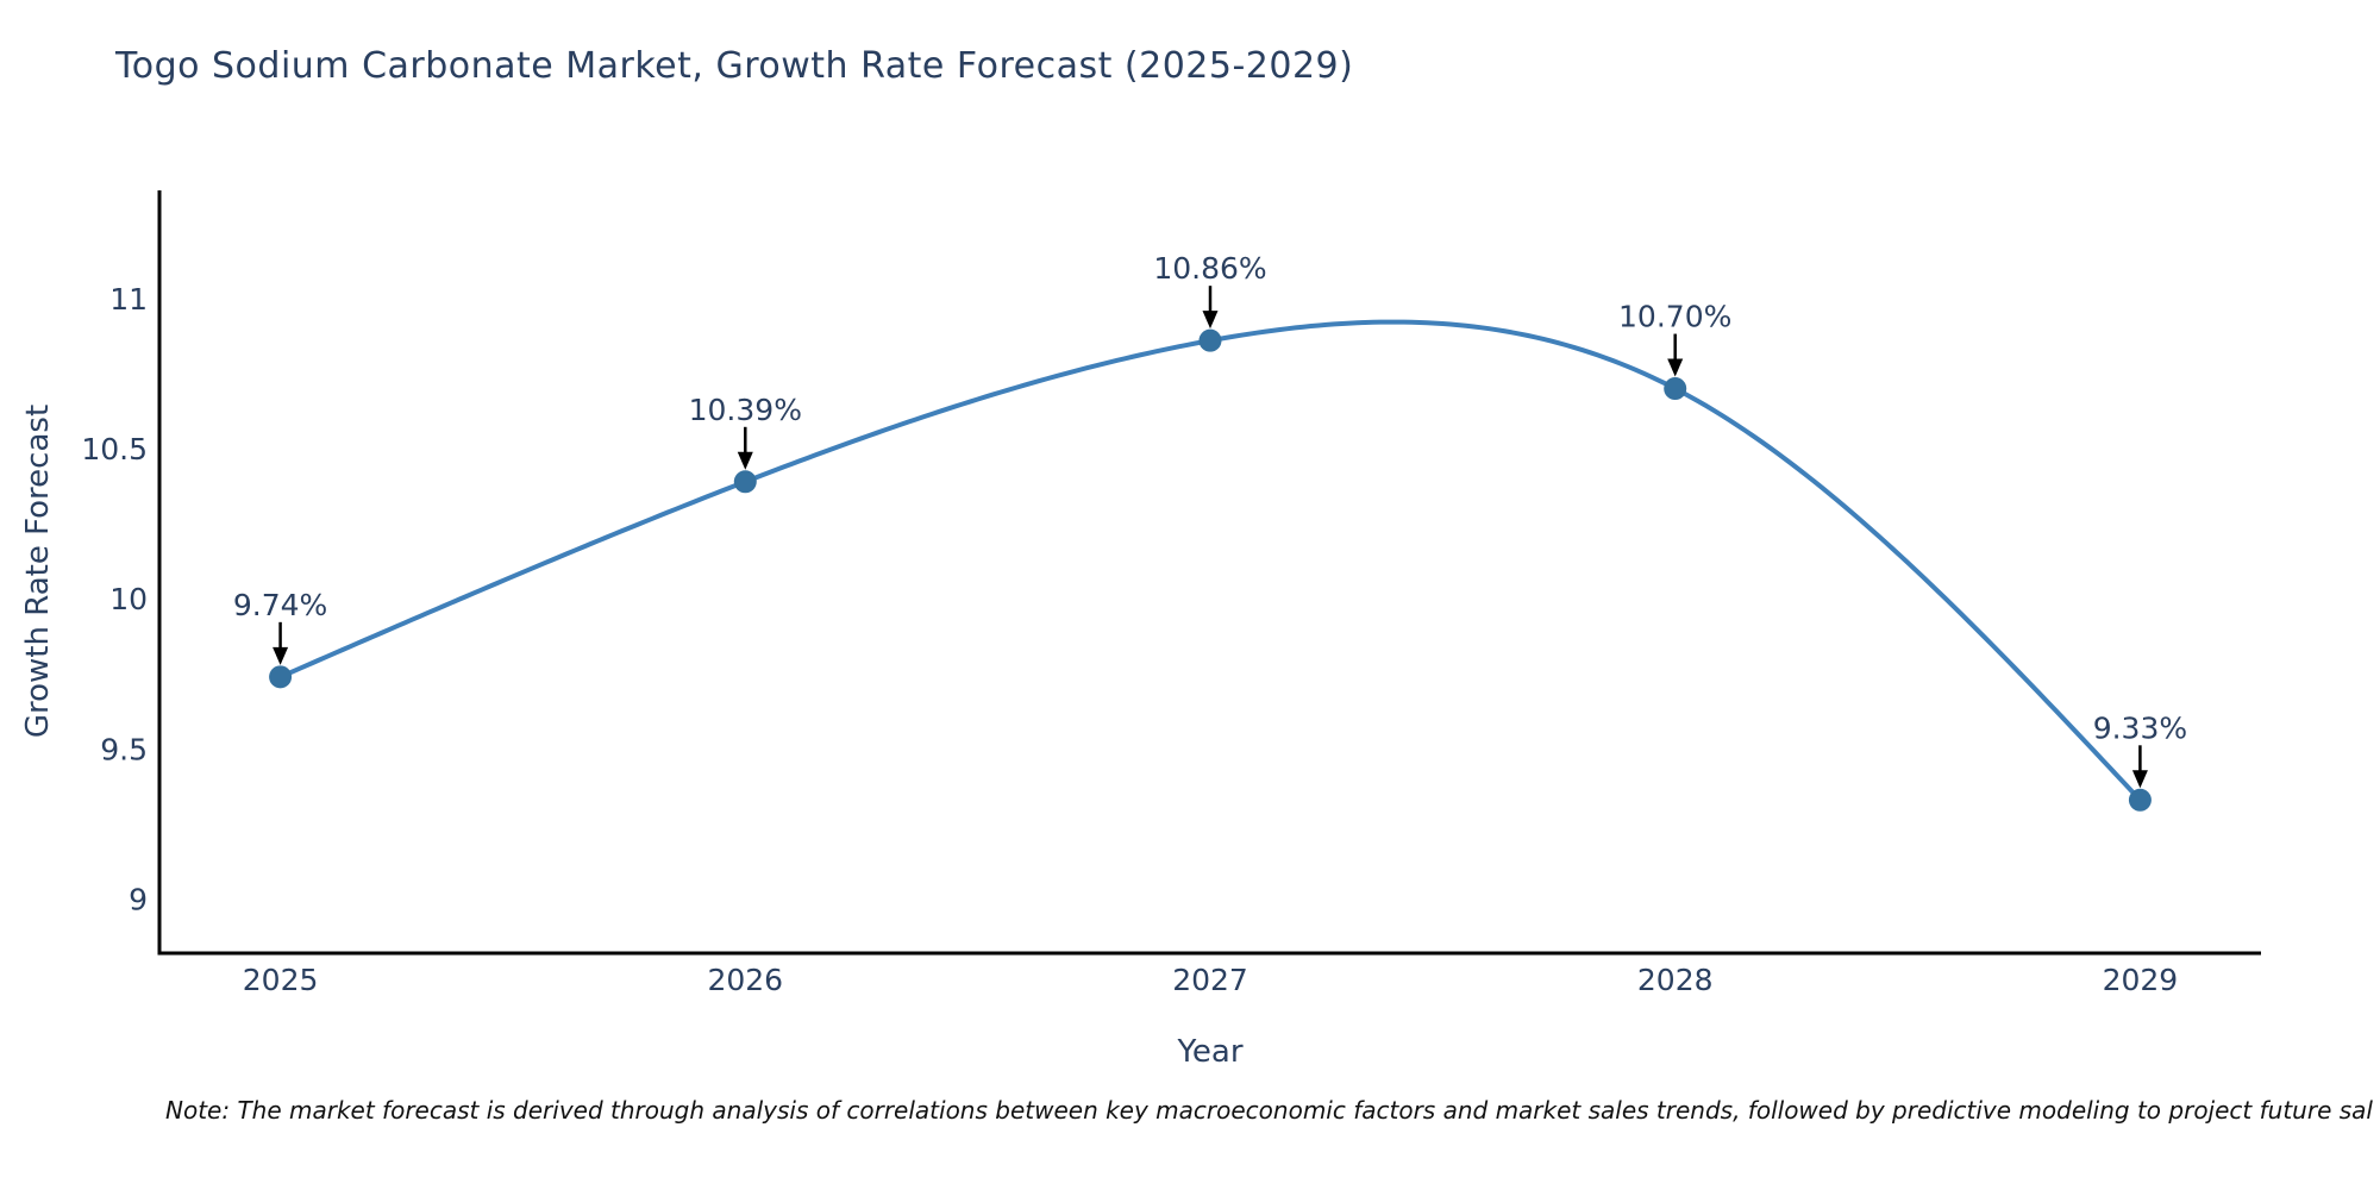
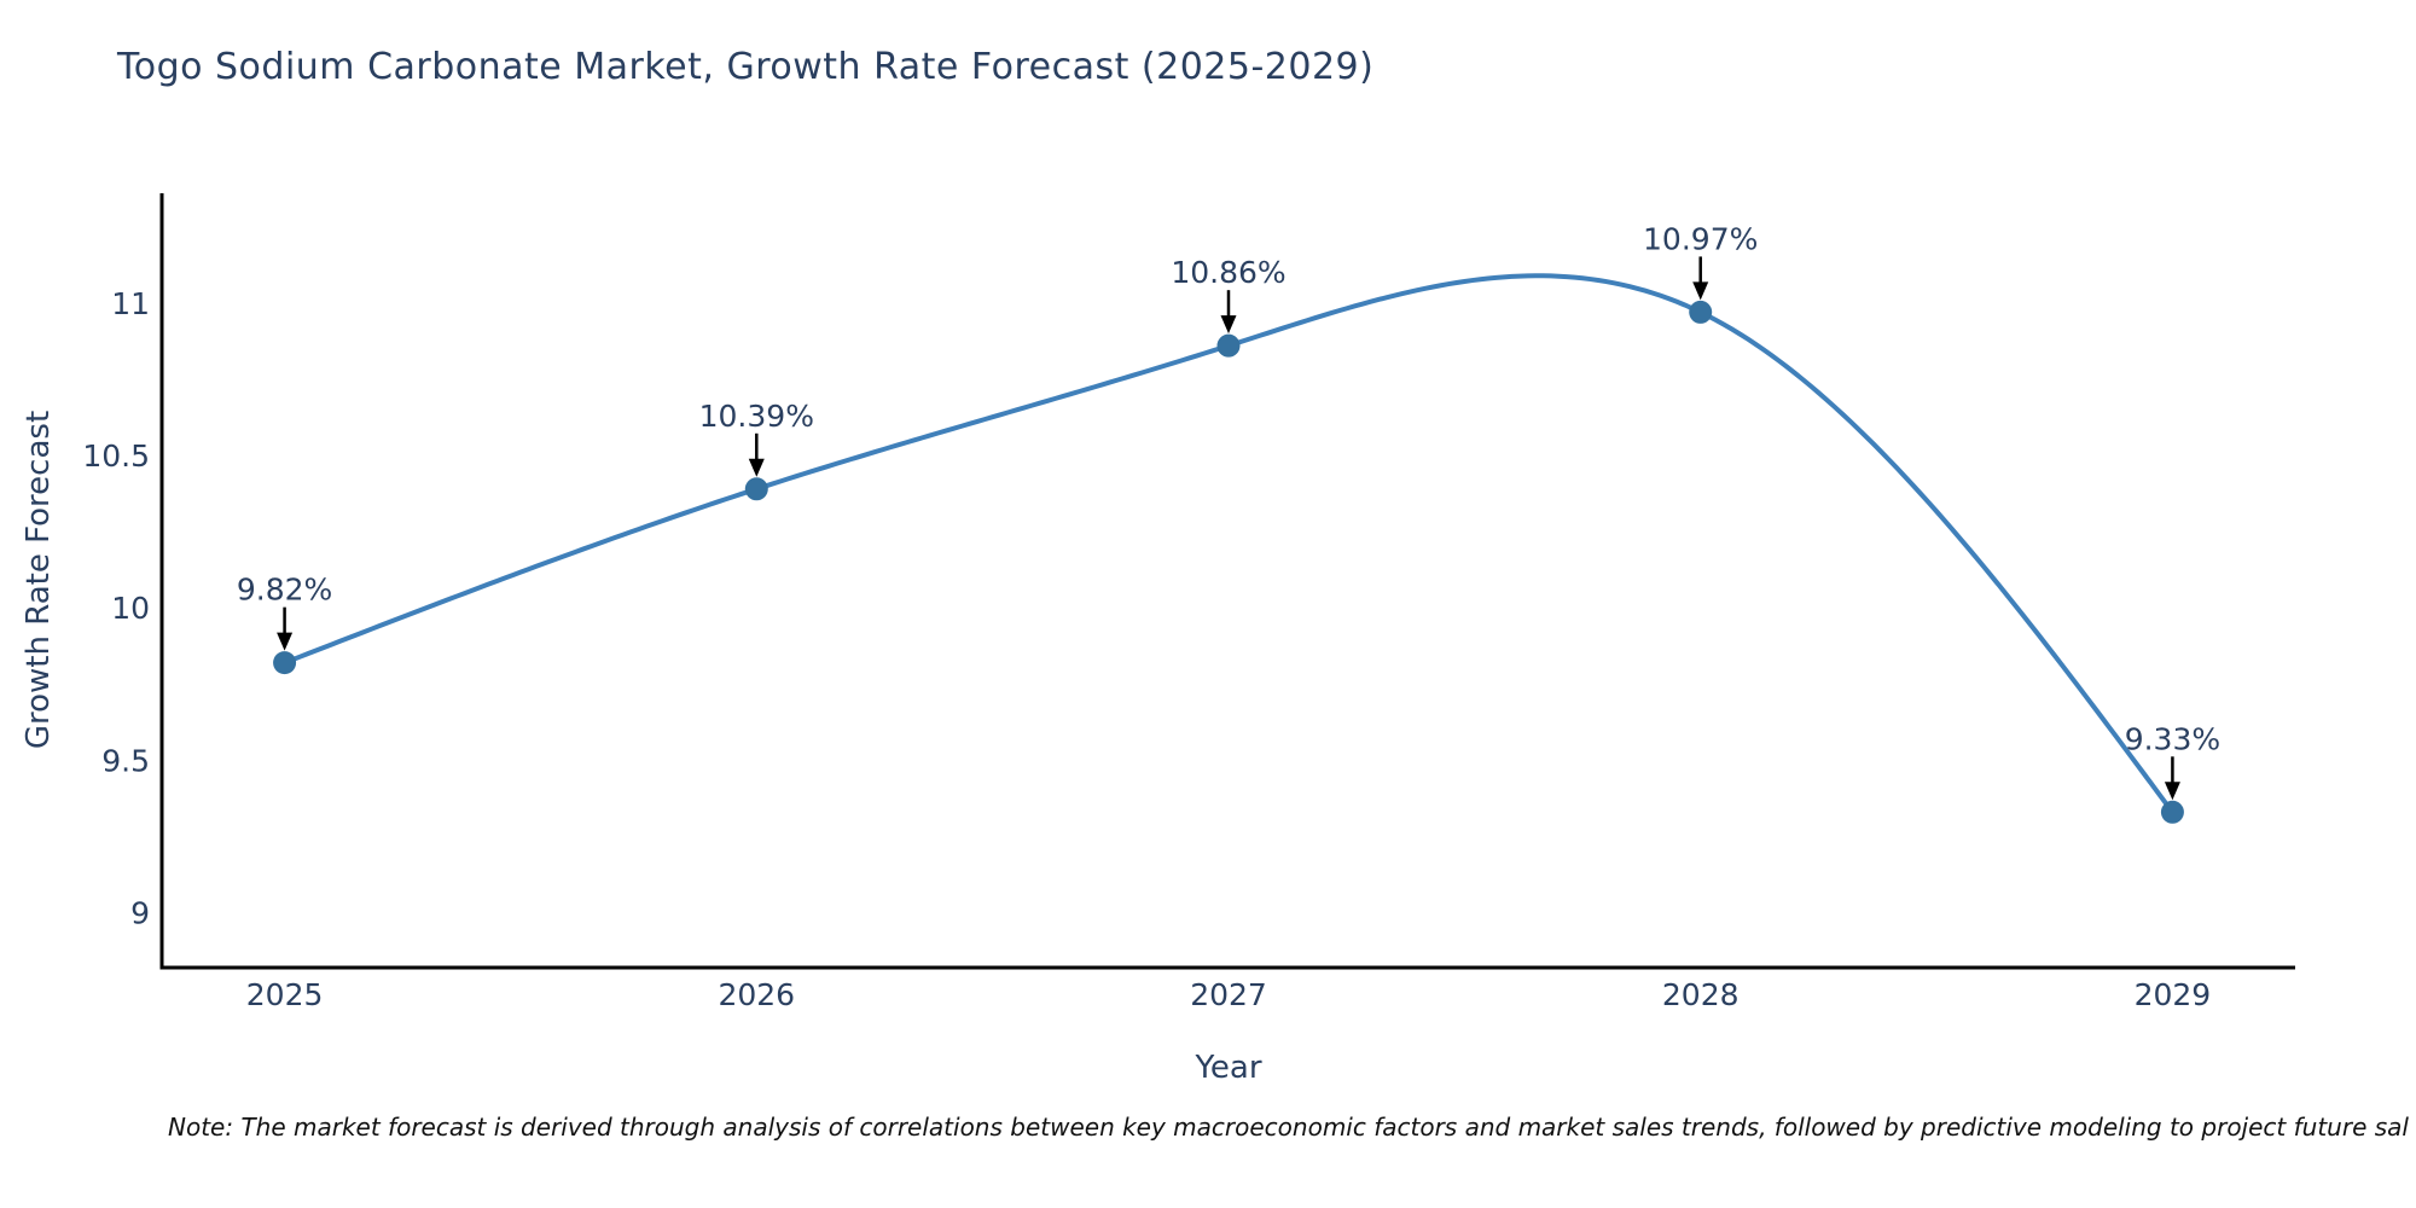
2025: 9.74% -> 9.82%
2028: 10.70% -> 10.97%
